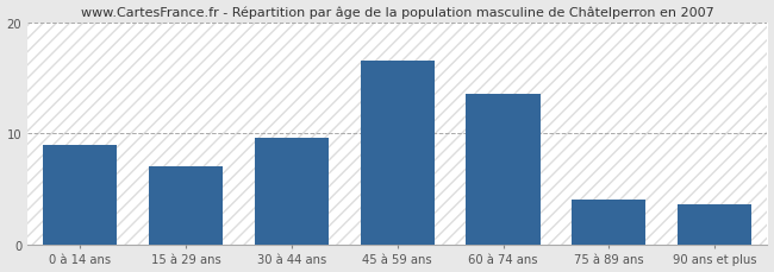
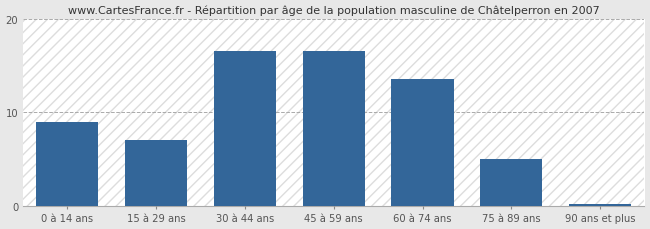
30 à 44 ans: 9.6 -> 16.5
75 à 89 ans: 4.0 -> 5.0
90 ans et plus: 3.6 -> 0.2
